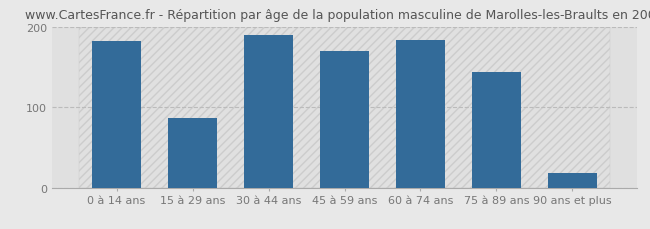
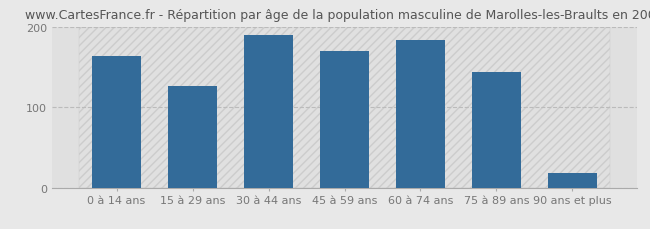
0 à 14 ans: 182 -> 163
15 à 29 ans: 86 -> 126
